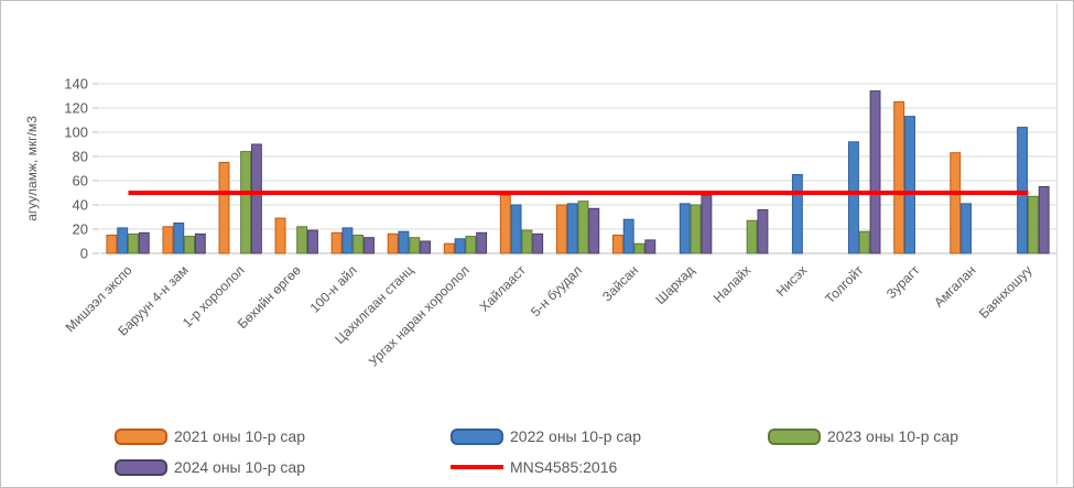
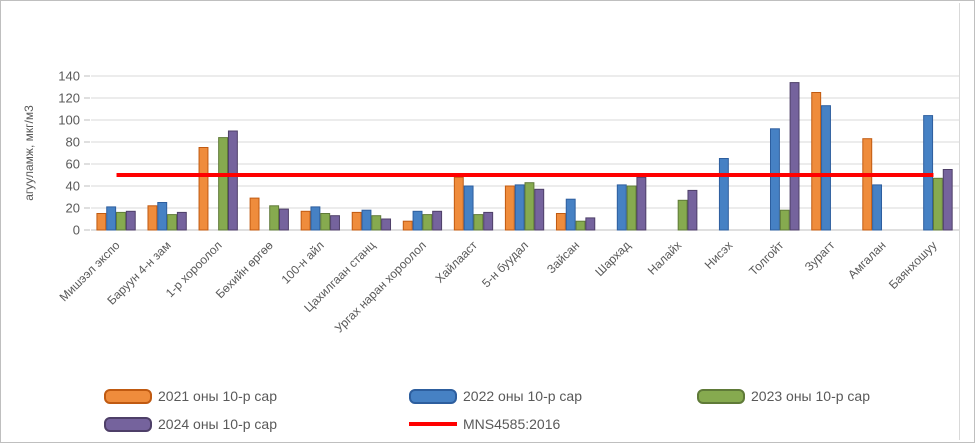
2022 оны 10-р сар/Ургах наран хороолол: 12 -> 17
2023 оны 10-р сар/Хайлааст: 19 -> 14
